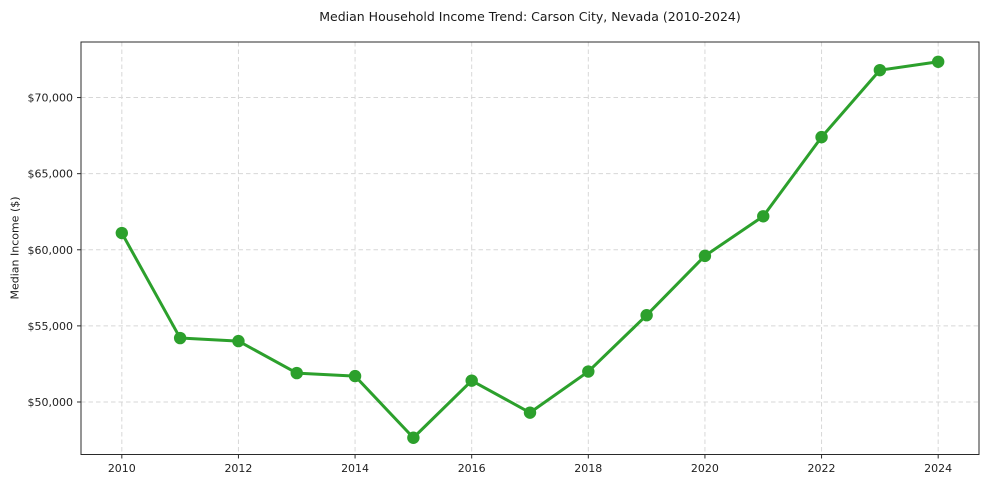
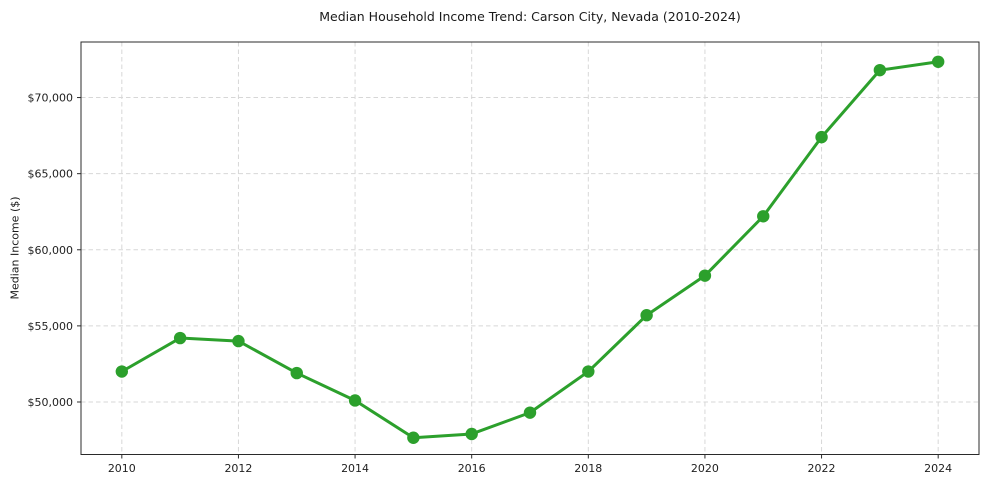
2010: $61100 -> $52000
2014: $51700 -> $50100
2016: $51400 -> $47900
2020: $59600 -> $58300
